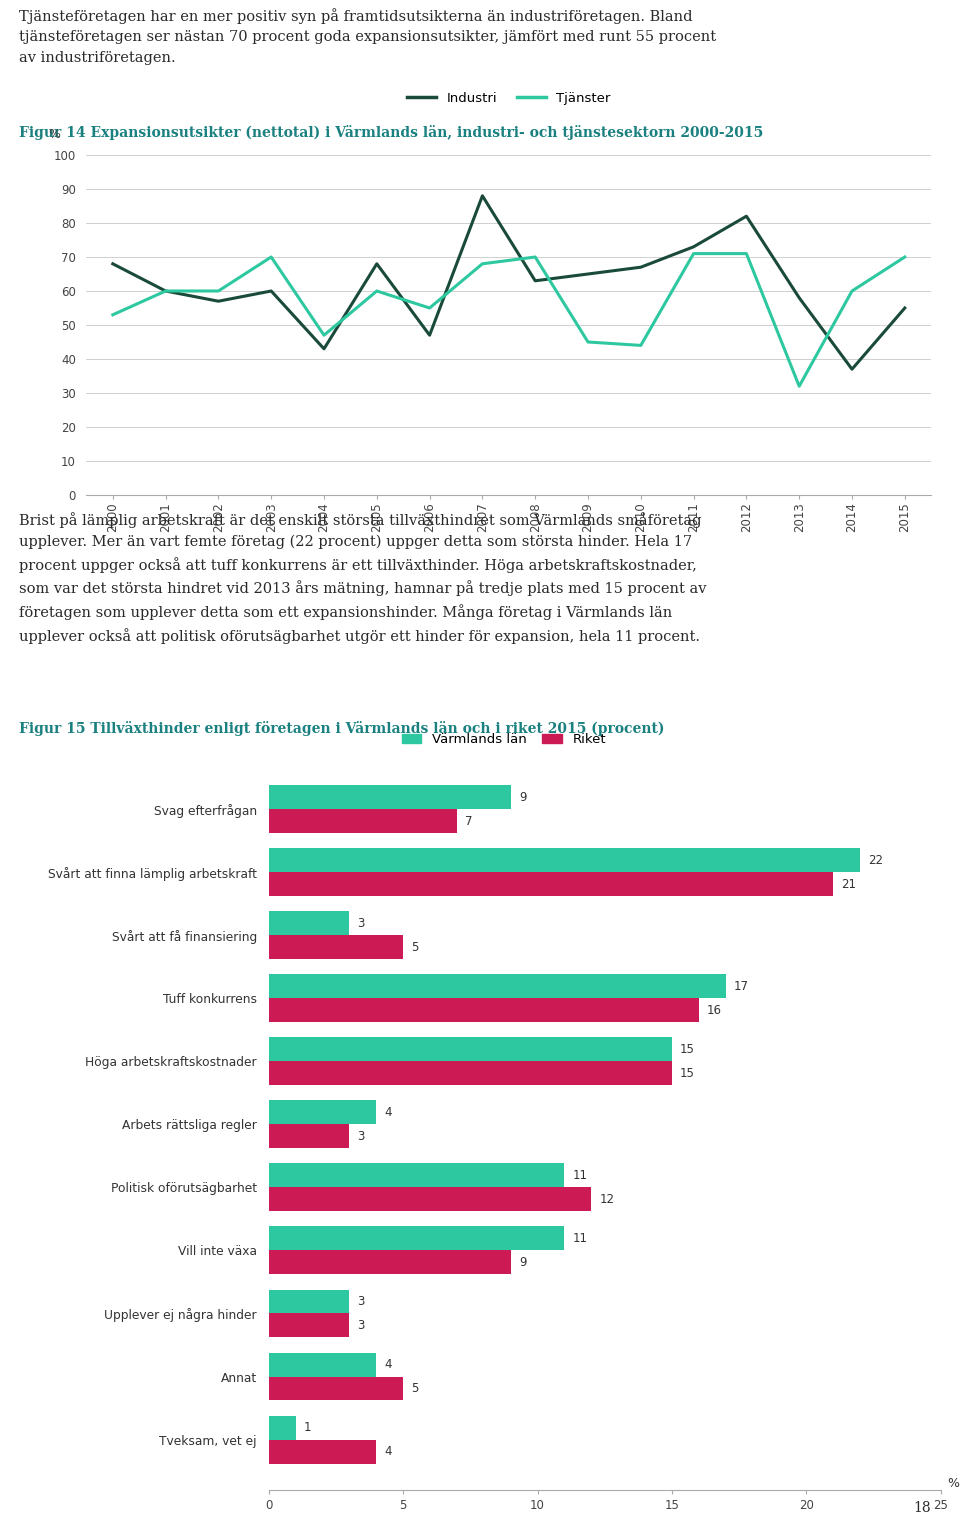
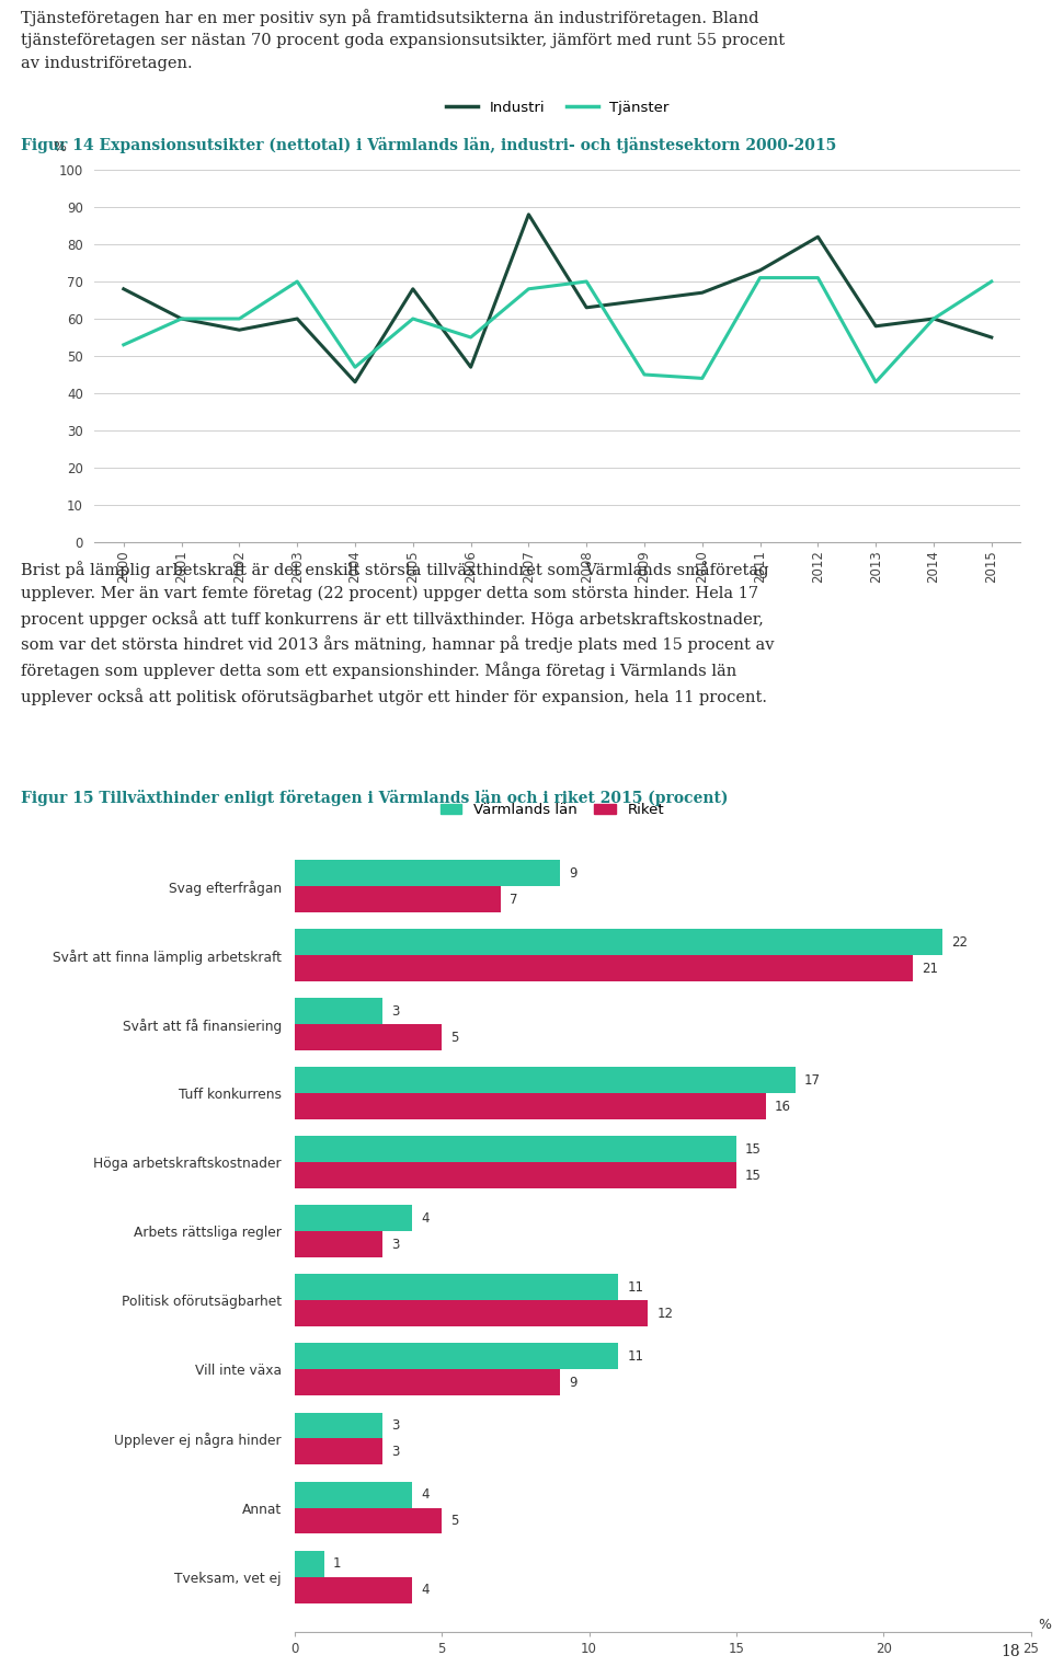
Tjänster/2013: 32 -> 43
Industri/2014: 37 -> 60
